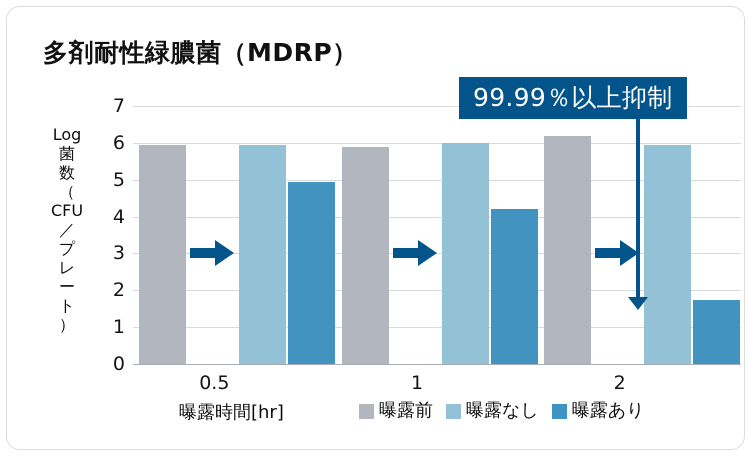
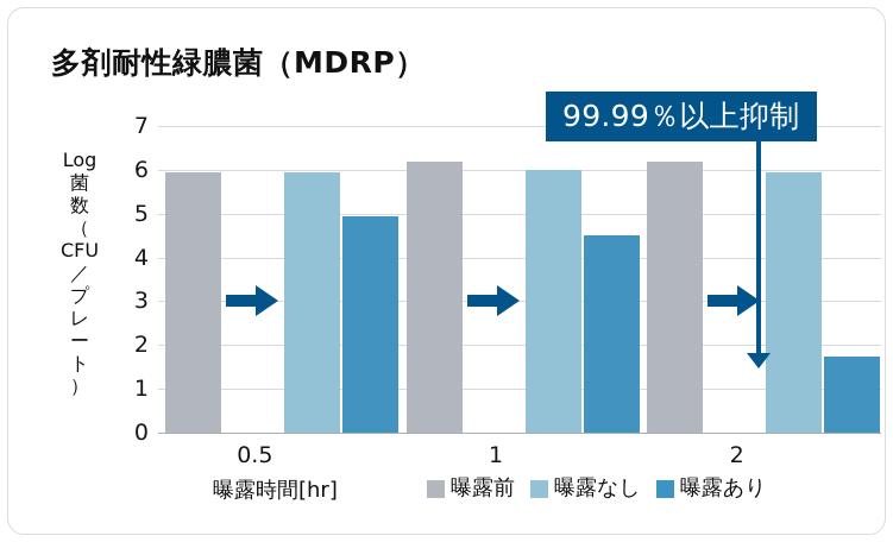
曝露前/1: 5.9 -> 6.2
曝露あり/1: 4.2 -> 4.5
